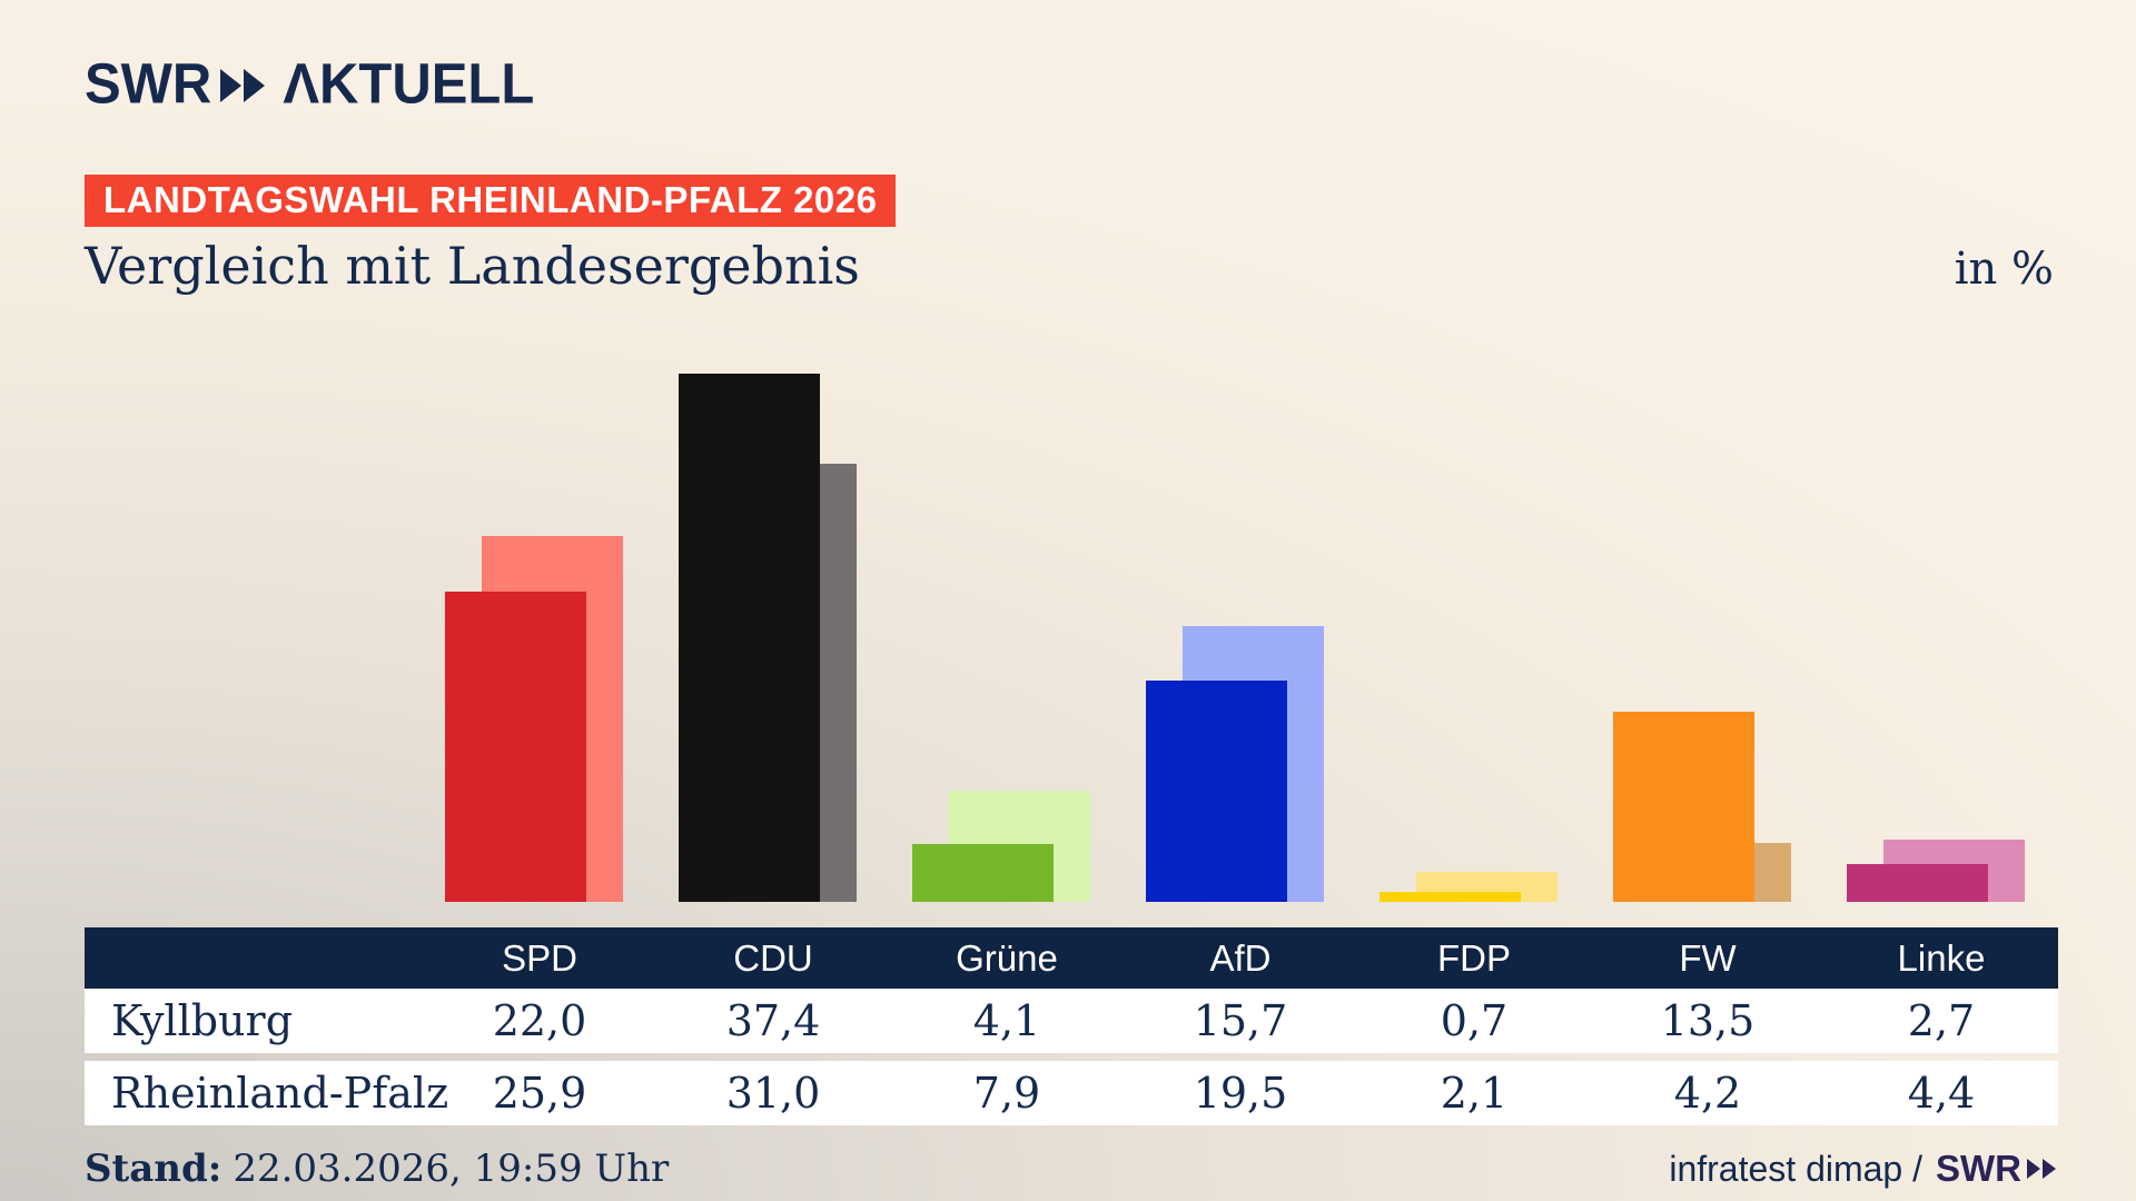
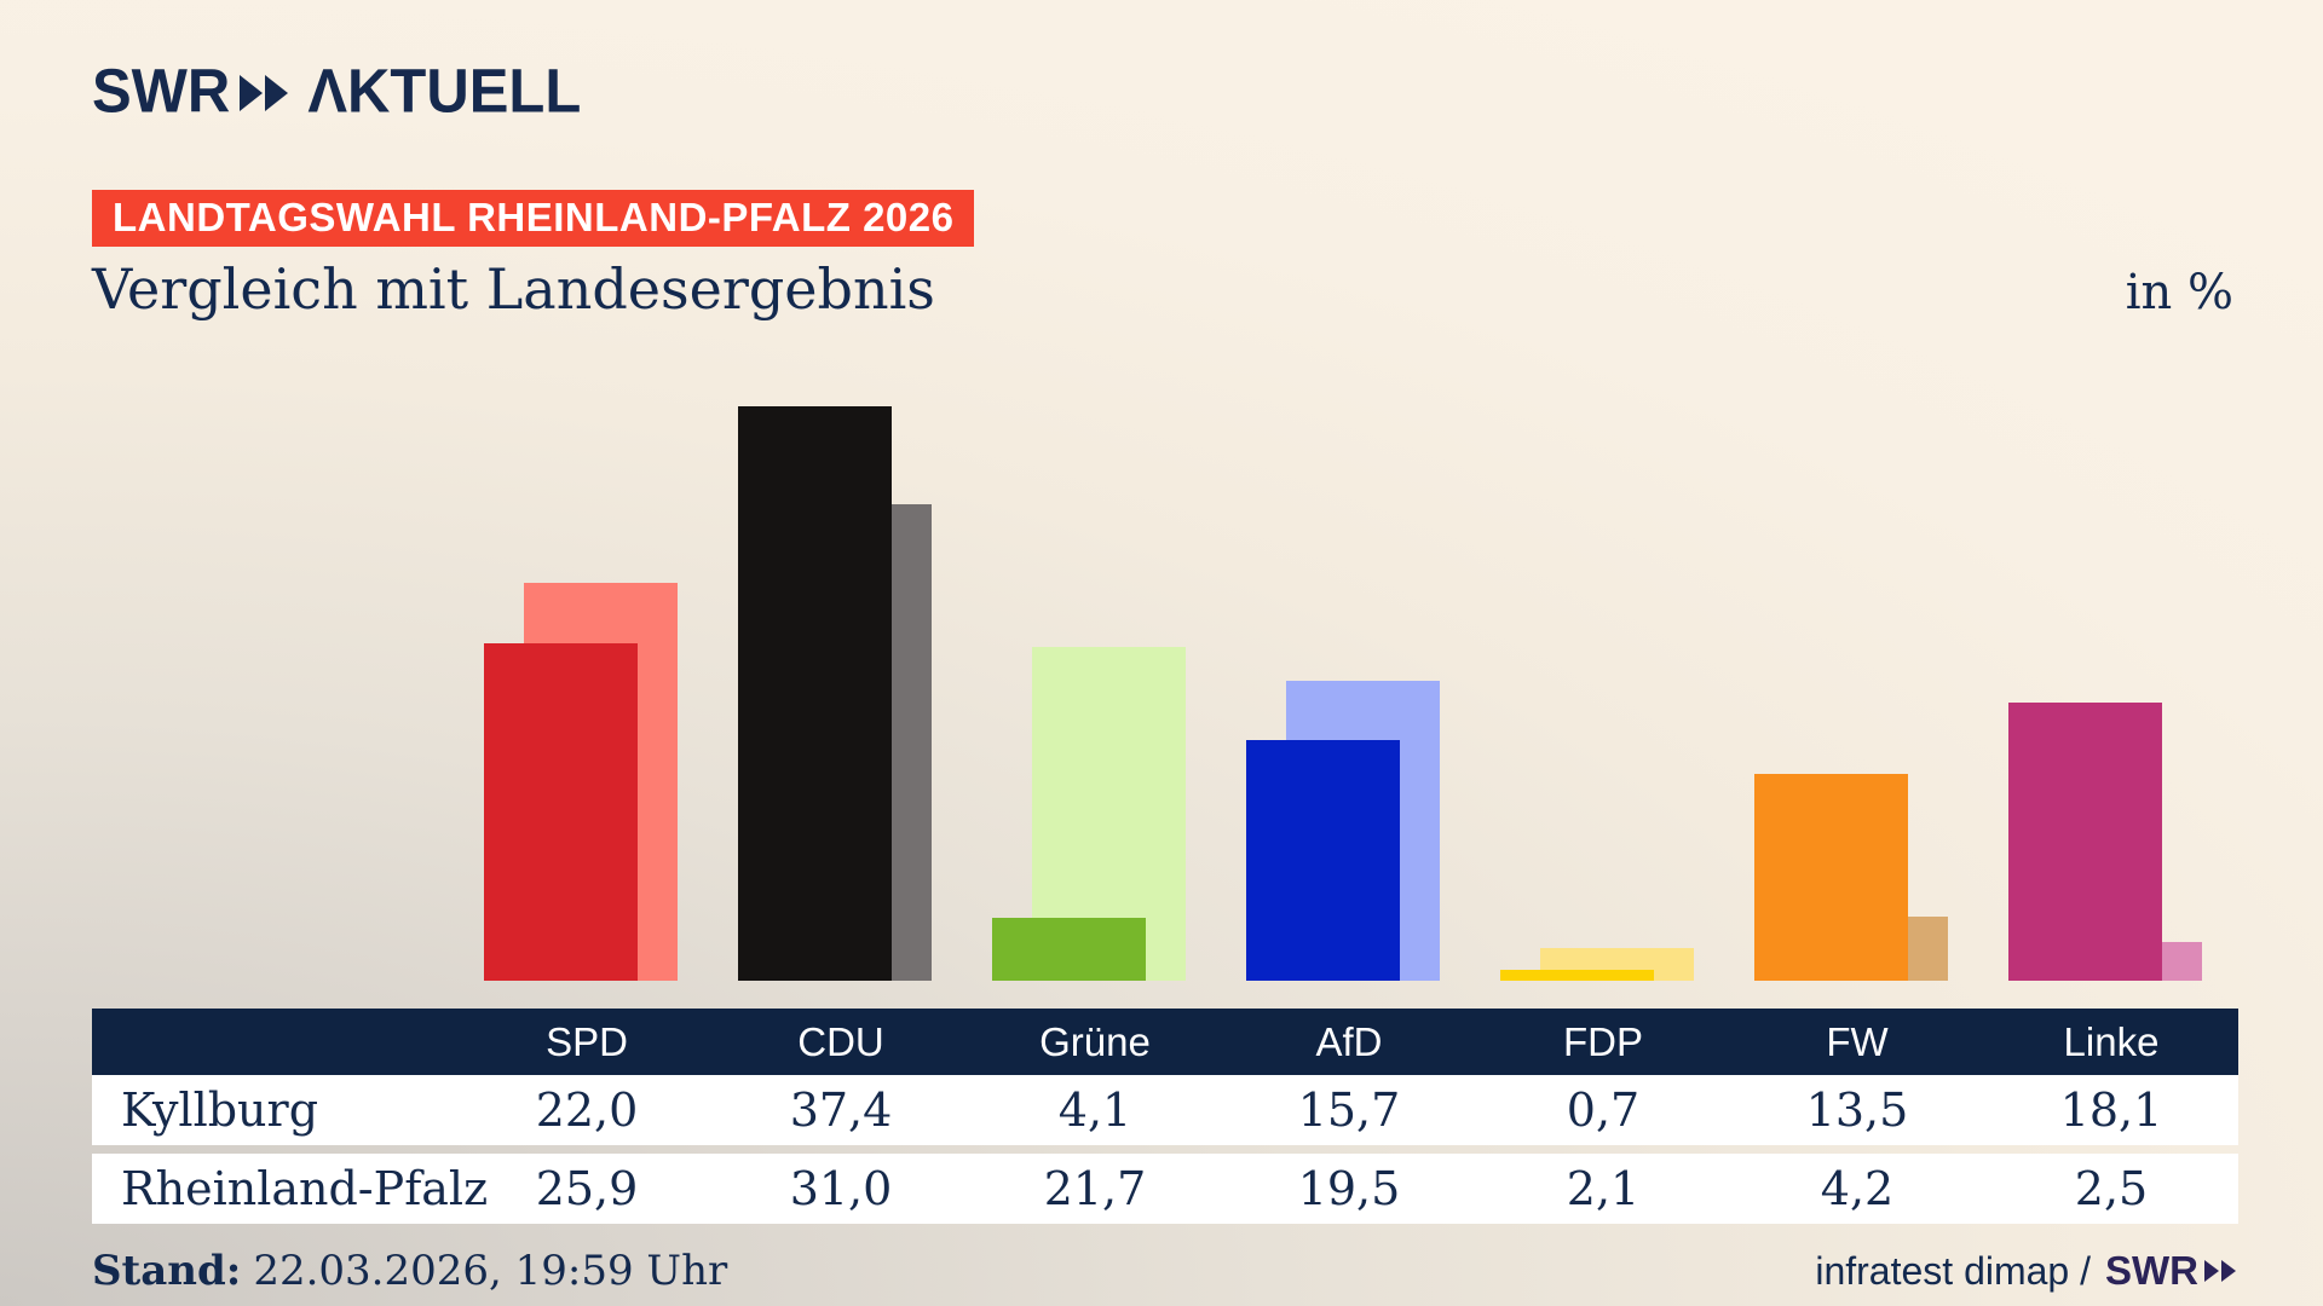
Rheinland-Pfalz/Grüne: 7,9 -> 21,7
Kyllburg/Linke: 2,7 -> 18,1
Rheinland-Pfalz/Linke: 4,4 -> 2,5
